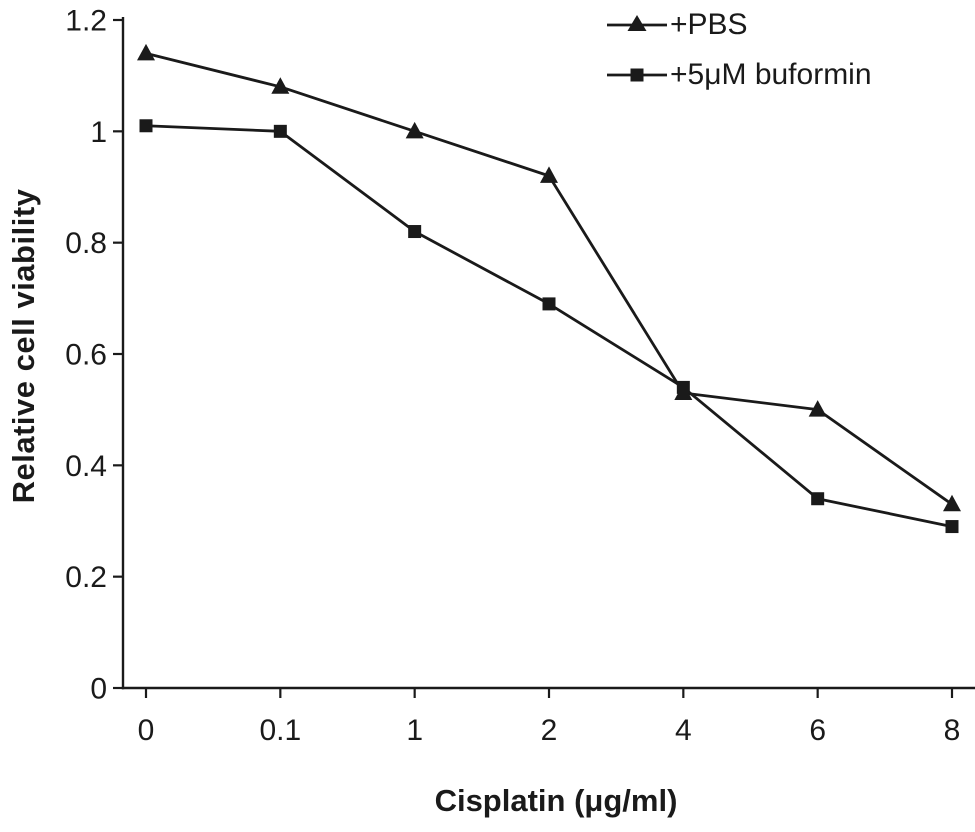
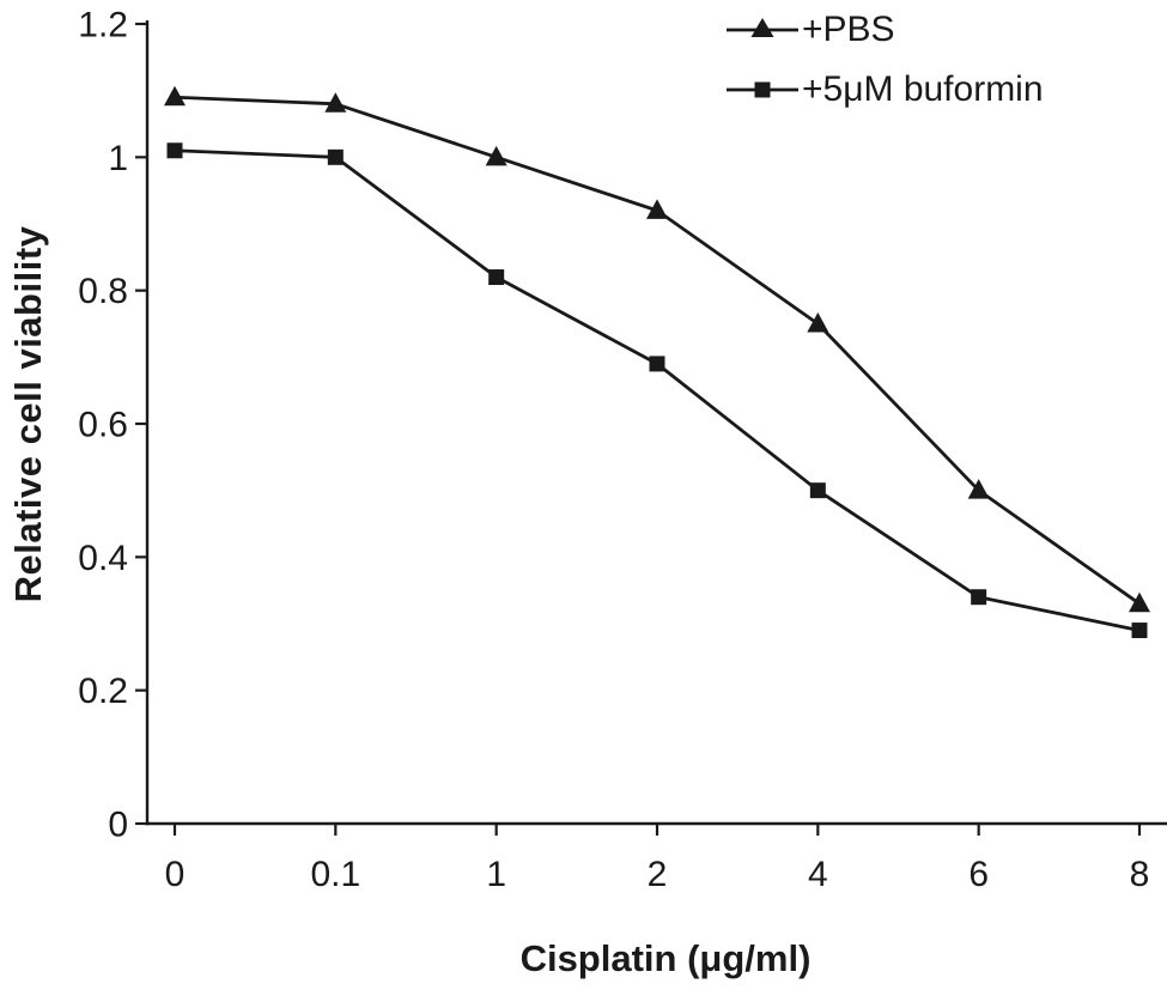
+PBS/0: 1.14 -> 1.09
+PBS/4: 0.53 -> 0.75
+5μM buformin/4: 0.54 -> 0.50
